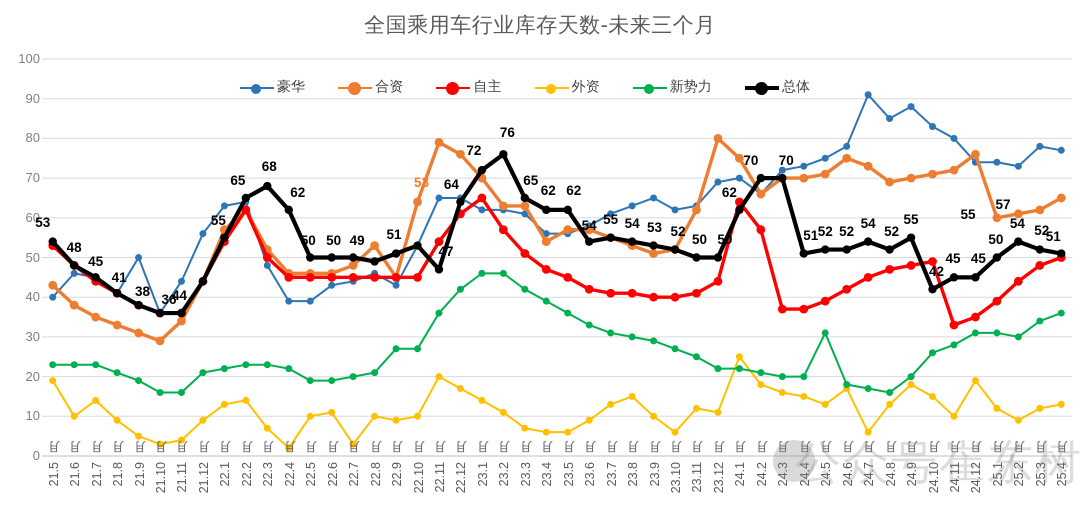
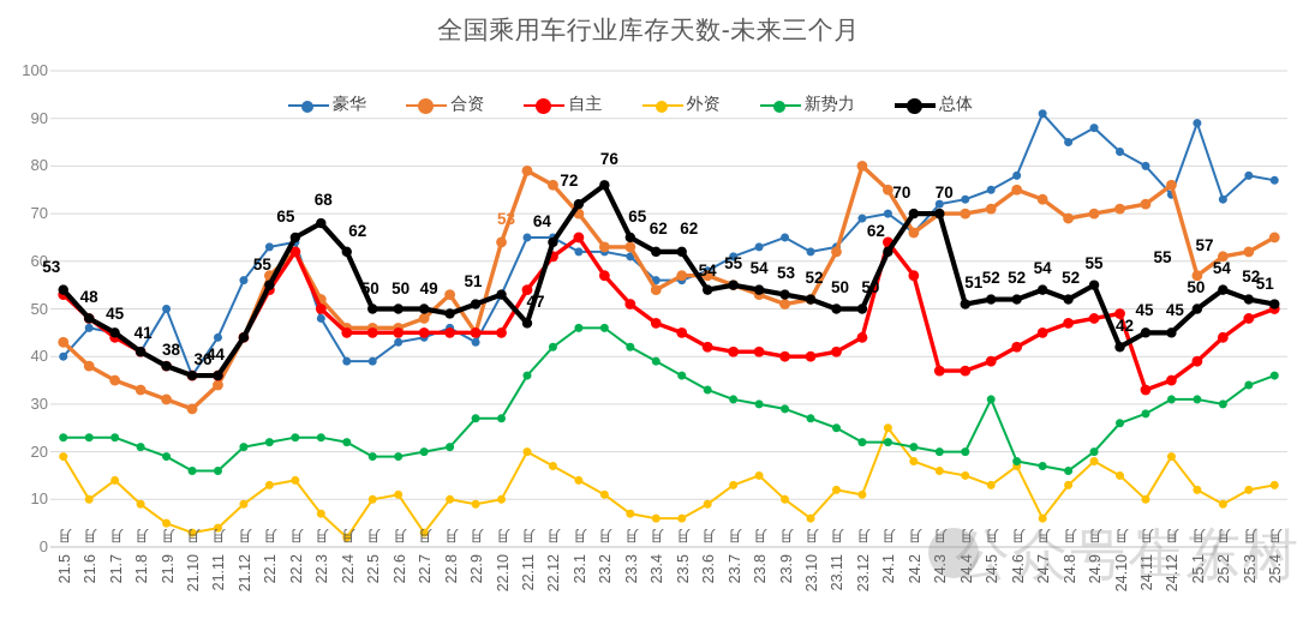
豪华/25.1月: 74 -> 89
合资/25.1月: 60 -> 57
